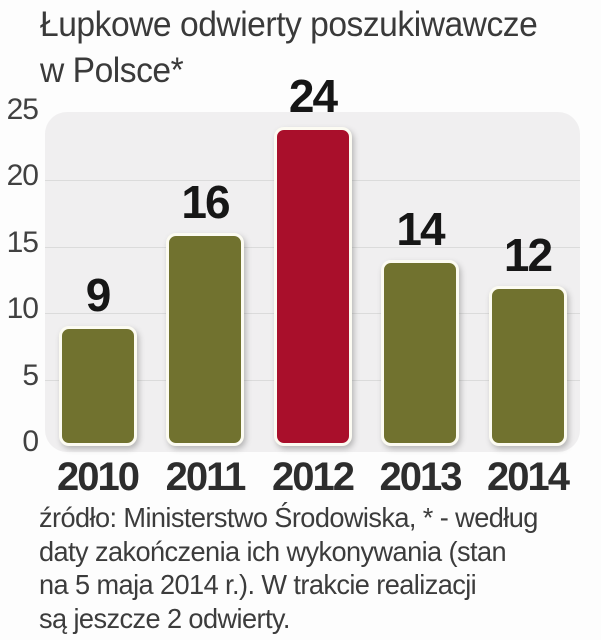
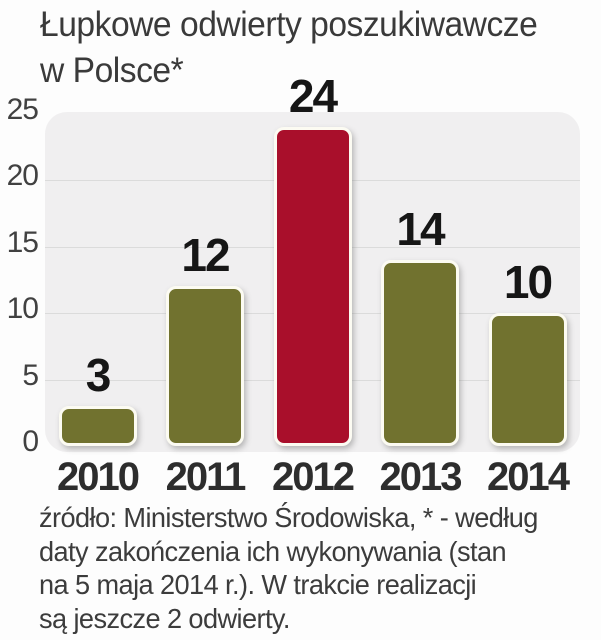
2010: 9 -> 3
2011: 16 -> 12
2014: 12 -> 10
